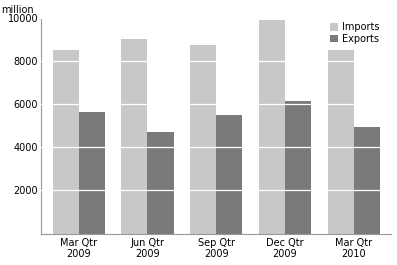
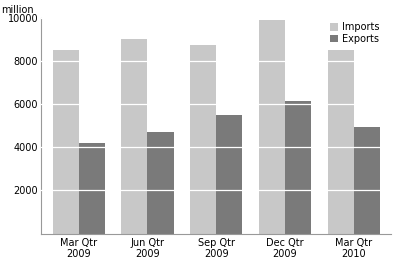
Exports/Mar Qtr 2009: 5650 -> 4200
